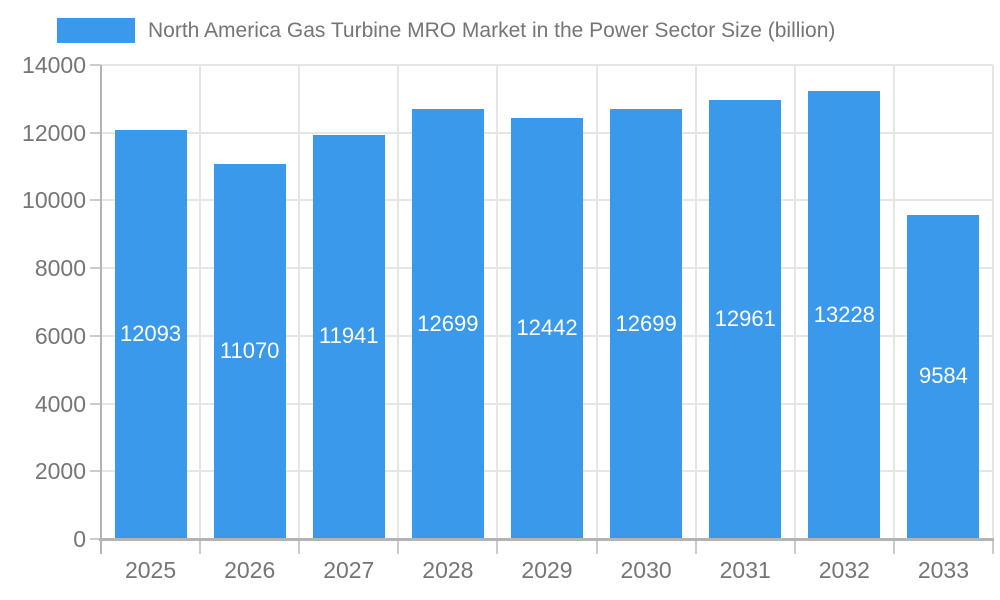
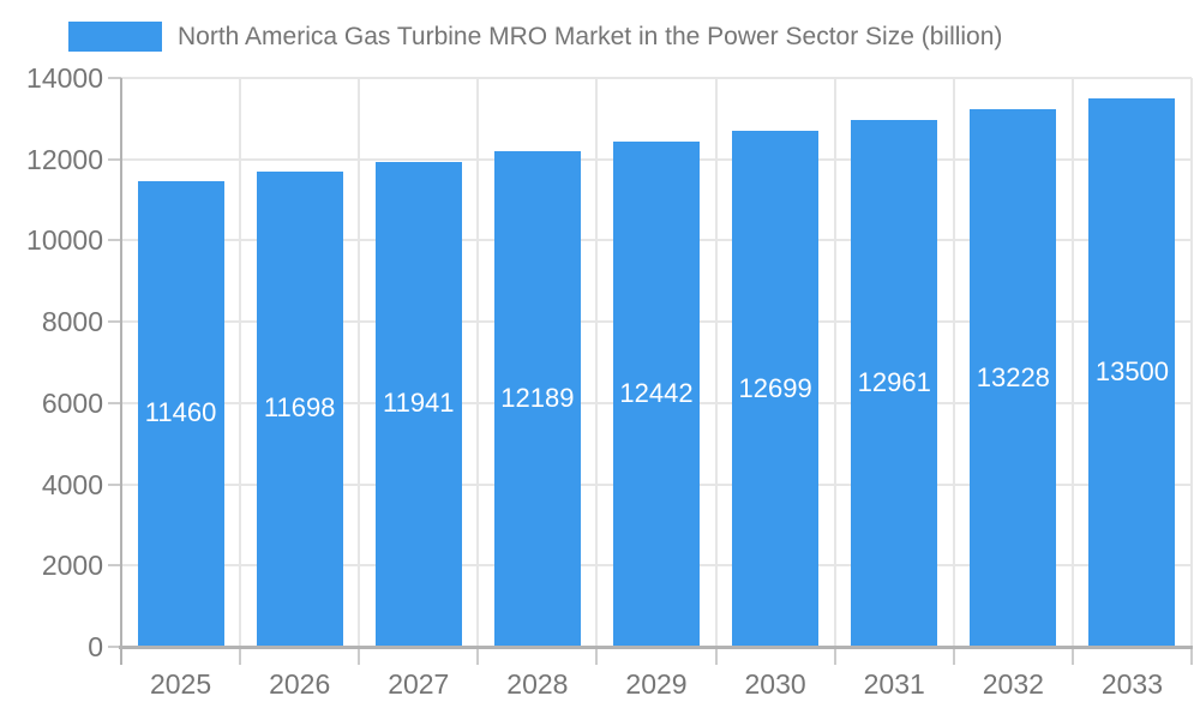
2025: 12093 -> 11460
2026: 11070 -> 11698
2028: 12699 -> 12189
2033: 9584 -> 13500
